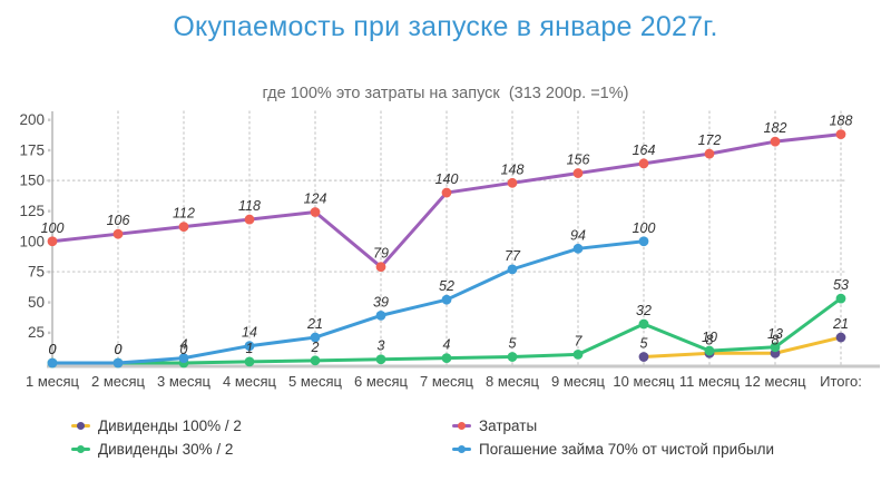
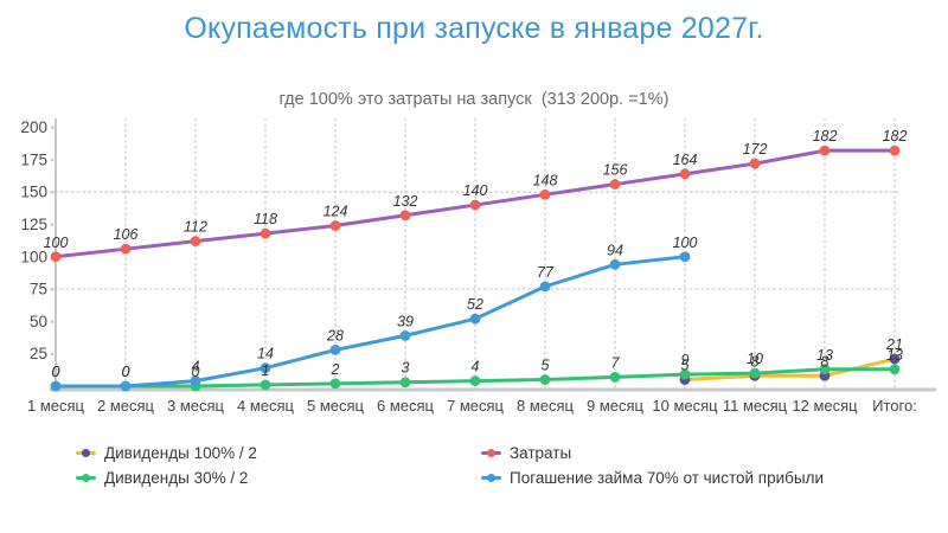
Погашение займа 70% от чистой прибыли/5 месяц: 21 -> 28
Затраты/6 месяц: 79 -> 132
Дивиденды 30% / 2/10 месяц: 32 -> 9
Дивиденды 30% / 2/Итого:: 53 -> 13
Затраты/Итого:: 188 -> 182
